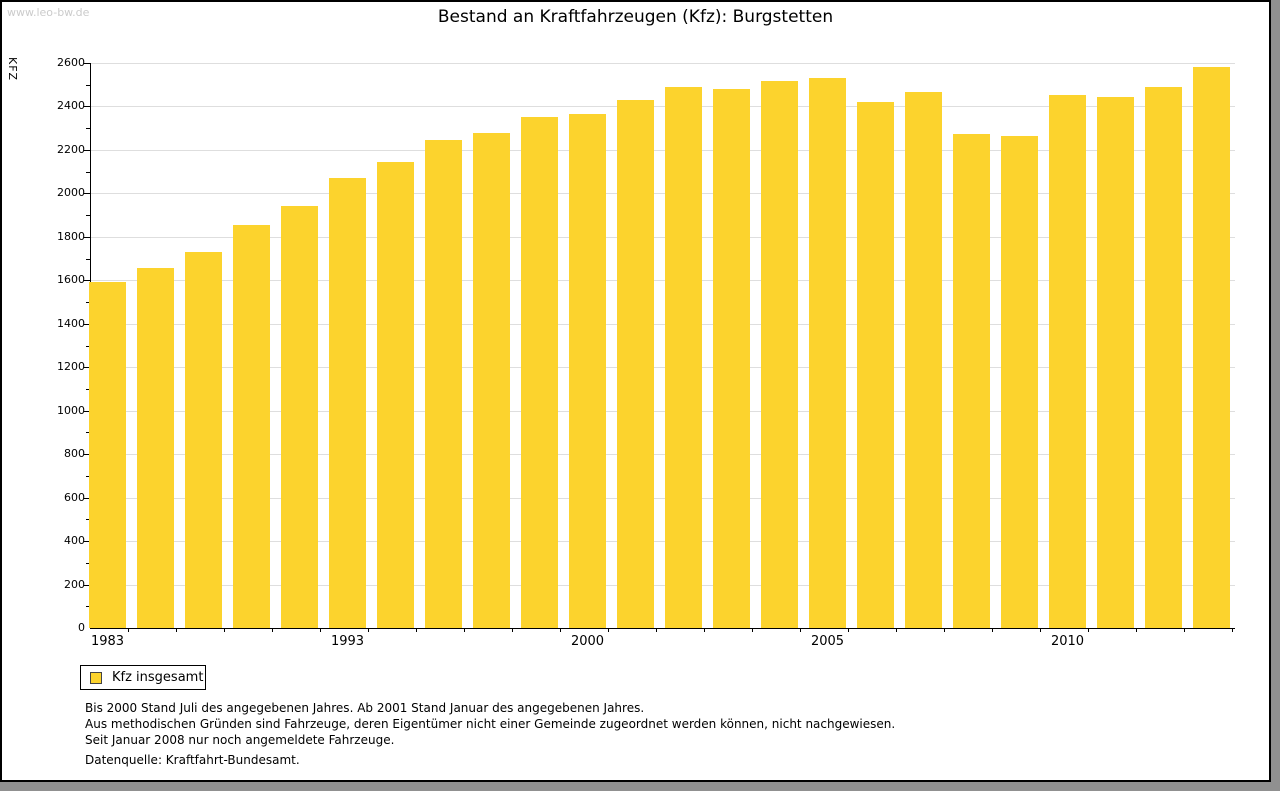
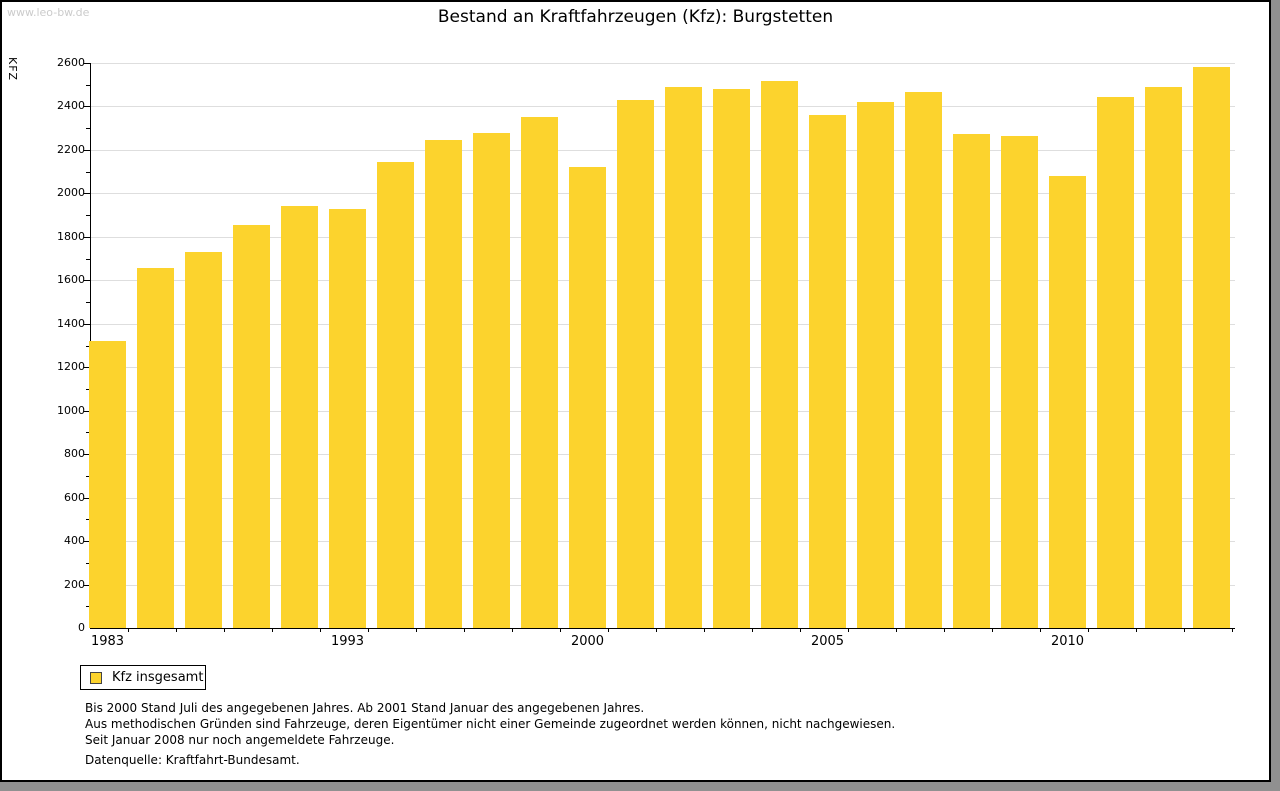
1983: 1590 -> 1320
1993: 2070 -> 1930
2000: 2360 -> 2120
2005: 2530 -> 2360
2010: 2460 -> 2080
